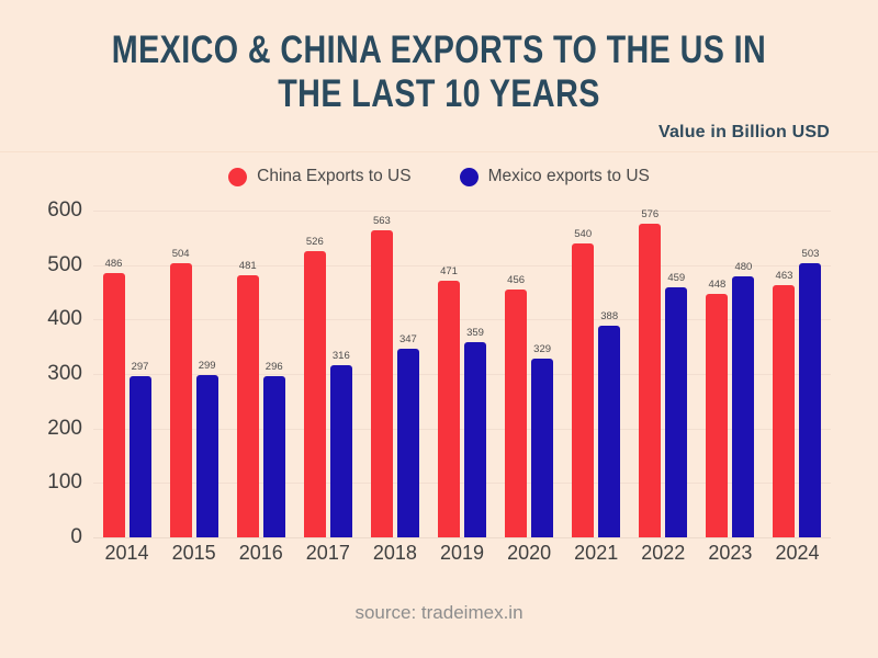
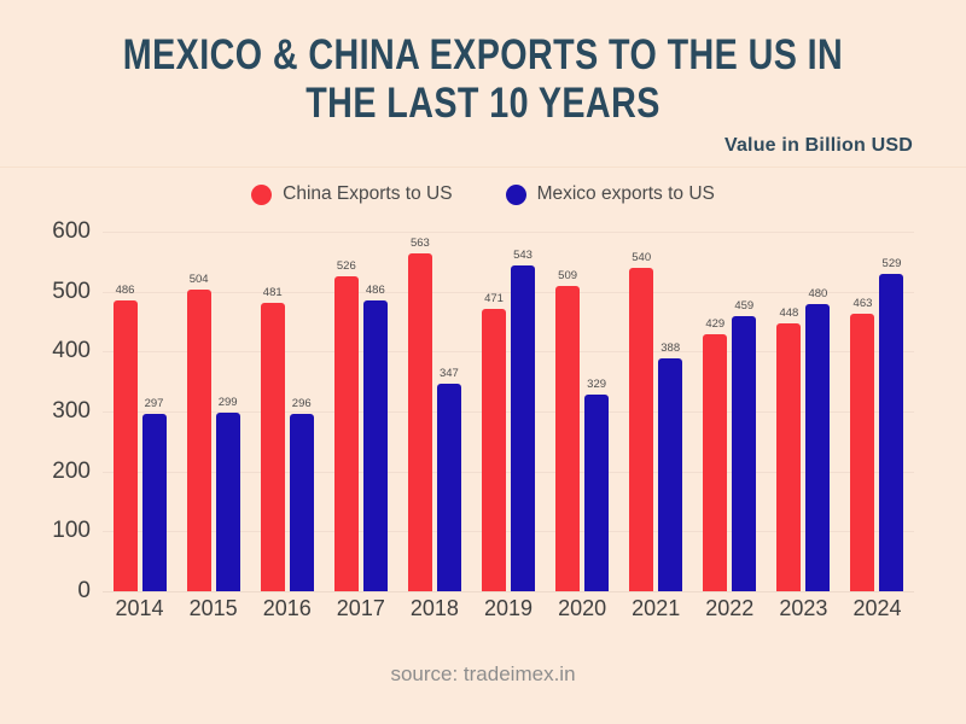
Mexico exports to US/2017: 316 -> 486
Mexico exports to US/2019: 359 -> 543
China Exports to US/2020: 456 -> 509
China Exports to US/2022: 576 -> 429
Mexico exports to US/2024: 503 -> 529
